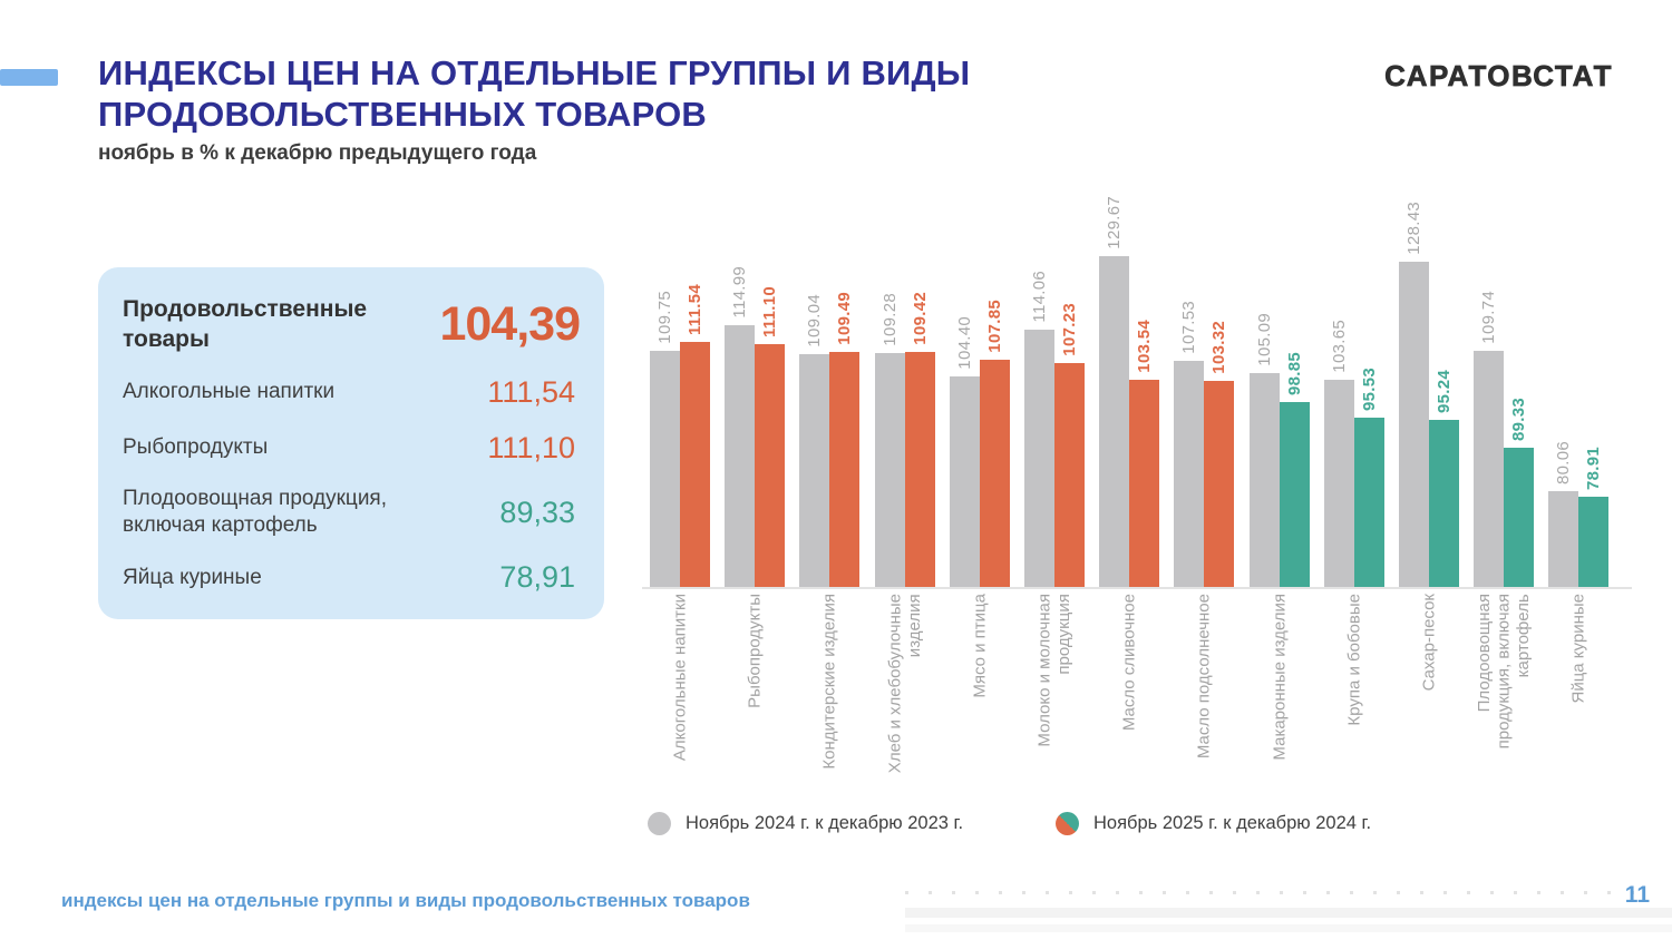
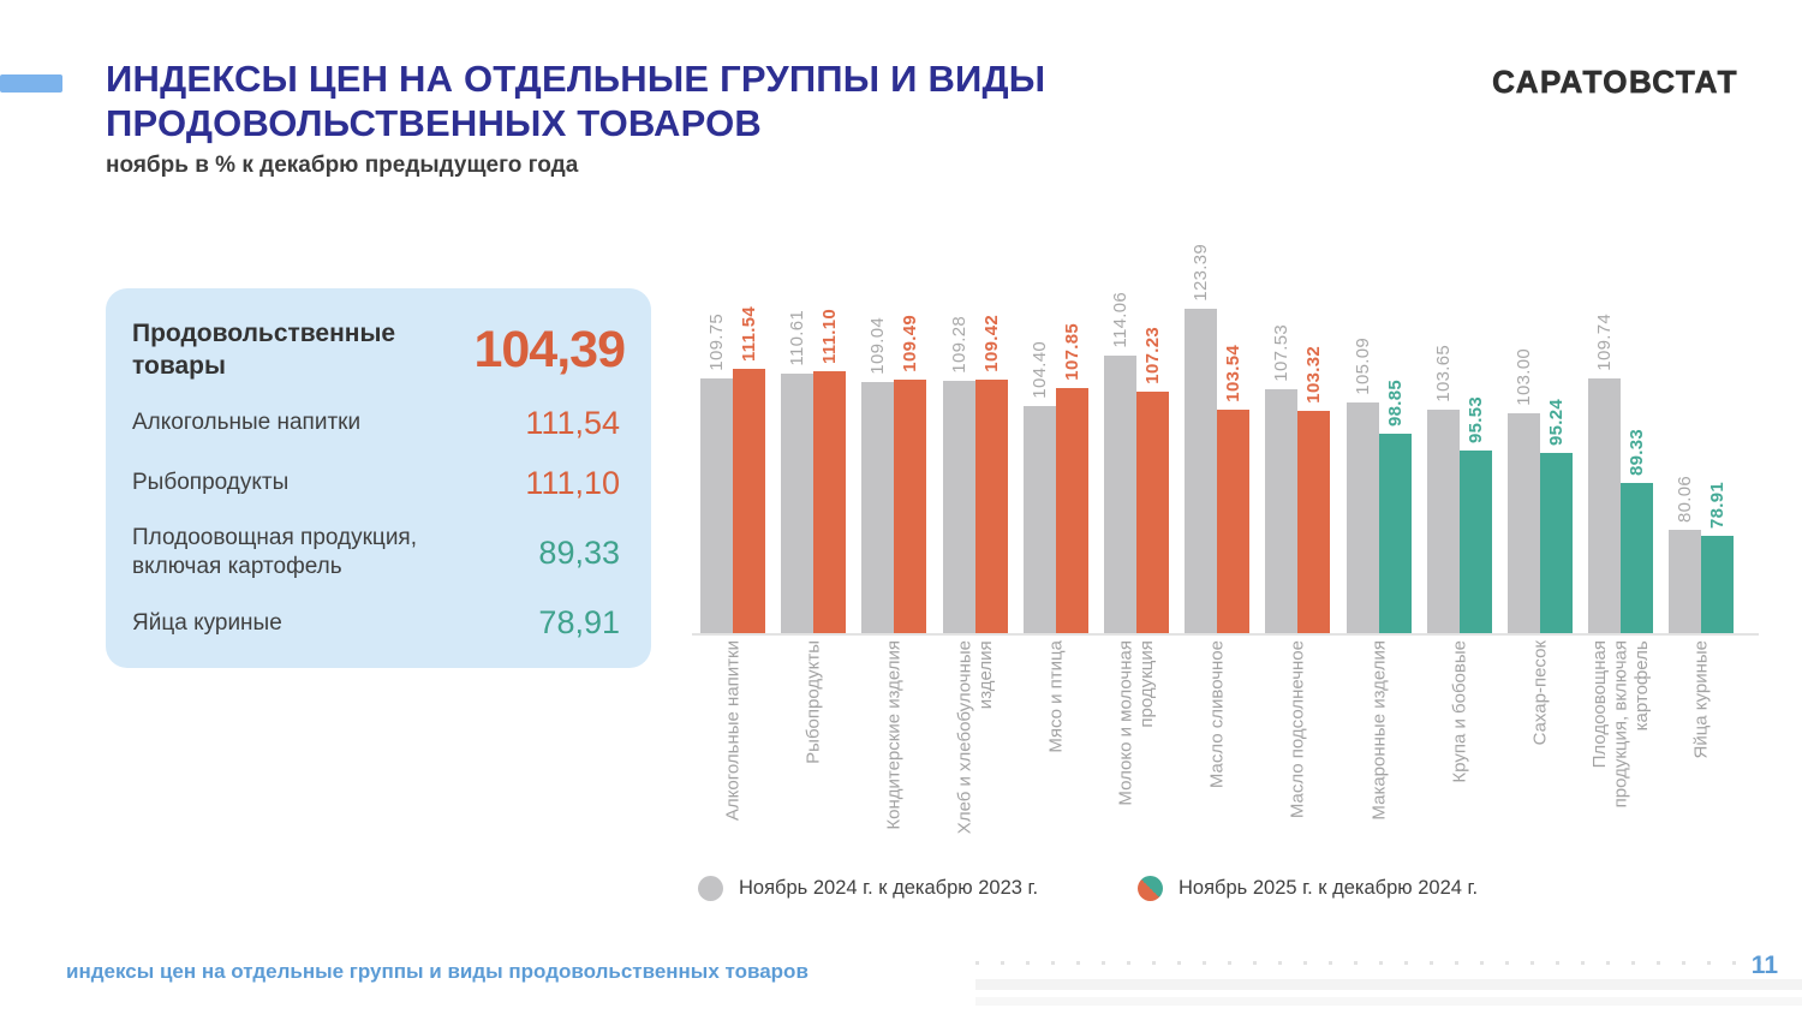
Ноябрь 2024 г. к декабрю 2023 г./Рыбопродукты: 114.99 -> 110.61
Ноябрь 2024 г. к декабрю 2023 г./Масло сливочное: 129.67 -> 123.39
Ноябрь 2024 г. к декабрю 2023 г./Сахар-песок: 128.43 -> 103.00
